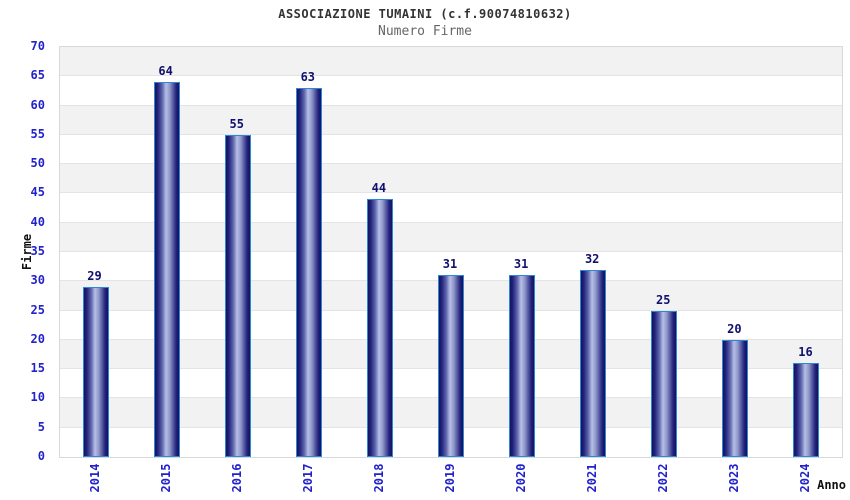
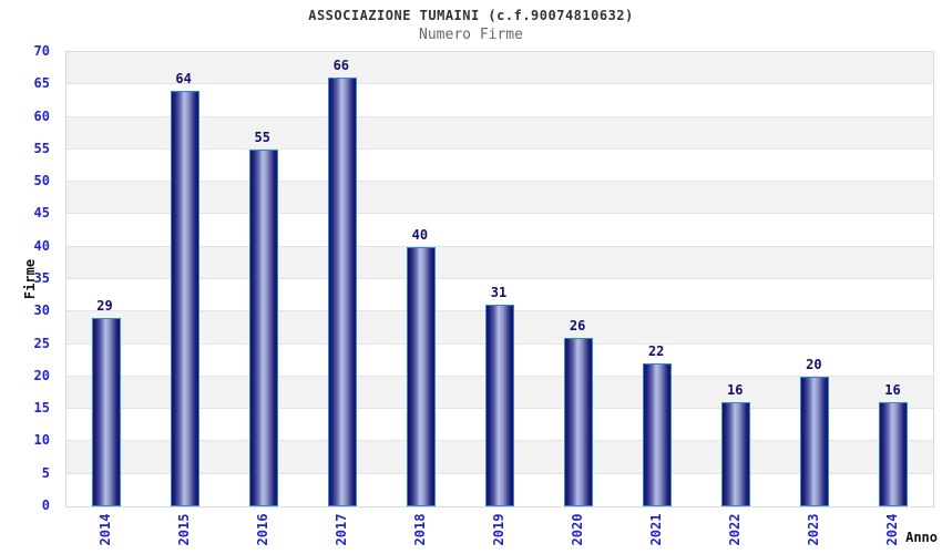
2017: 63 -> 66
2018: 44 -> 40
2020: 31 -> 26
2021: 32 -> 22
2022: 25 -> 16
